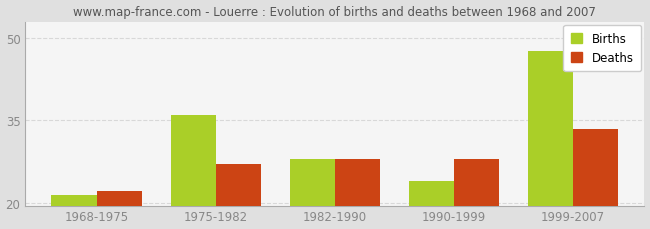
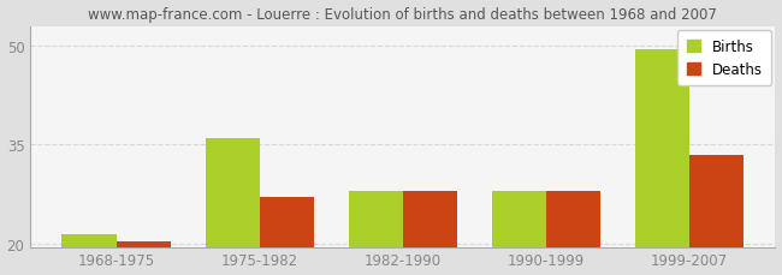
Deaths/1968-1975: 22.2 -> 20.3
Births/1990-1999: 24.0 -> 28.0
Births/1999-2007: 47.6 -> 49.5
